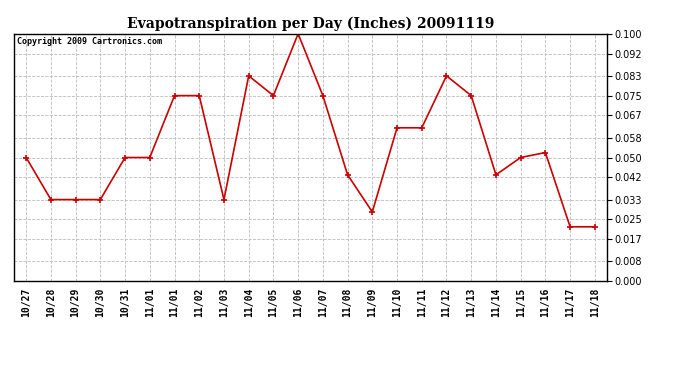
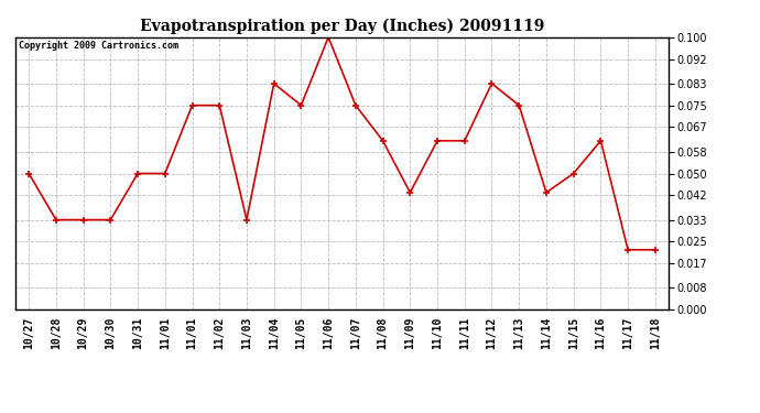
11/08: 0.043 -> 0.062
11/09: 0.028 -> 0.043
11/16: 0.052 -> 0.062
